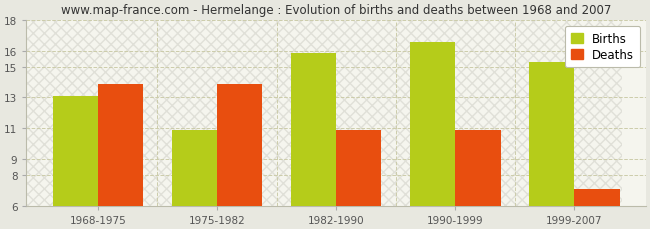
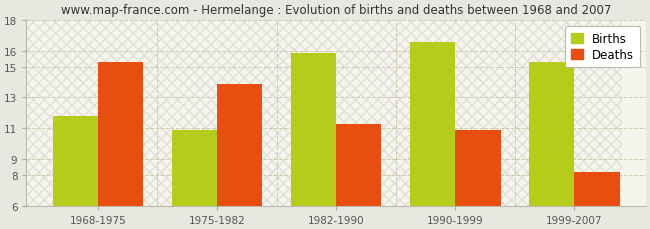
Births/1968-1975: 13.1 -> 11.8
Deaths/1968-1975: 13.9 -> 15.3
Deaths/1982-1990: 10.9 -> 11.3
Deaths/1999-2007: 7.1 -> 8.2
